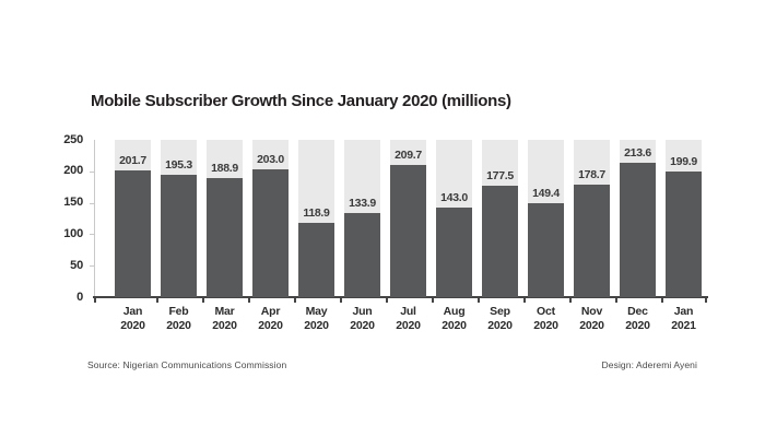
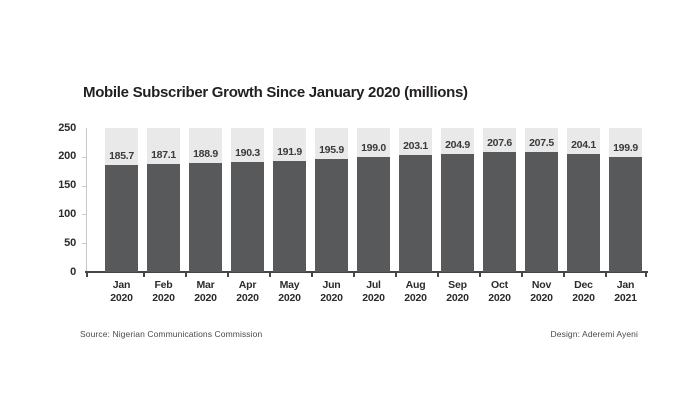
Jan 2020: 201.7 -> 185.7
Feb 2020: 195.3 -> 187.1
Apr 2020: 203.0 -> 190.3
May 2020: 118.9 -> 191.9
Jun 2020: 133.9 -> 195.9
Jul 2020: 209.7 -> 199.0
Aug 2020: 143.0 -> 203.1
Sep 2020: 177.5 -> 204.9
Oct 2020: 149.4 -> 207.6
Nov 2020: 178.7 -> 207.5
Dec 2020: 213.6 -> 204.1
